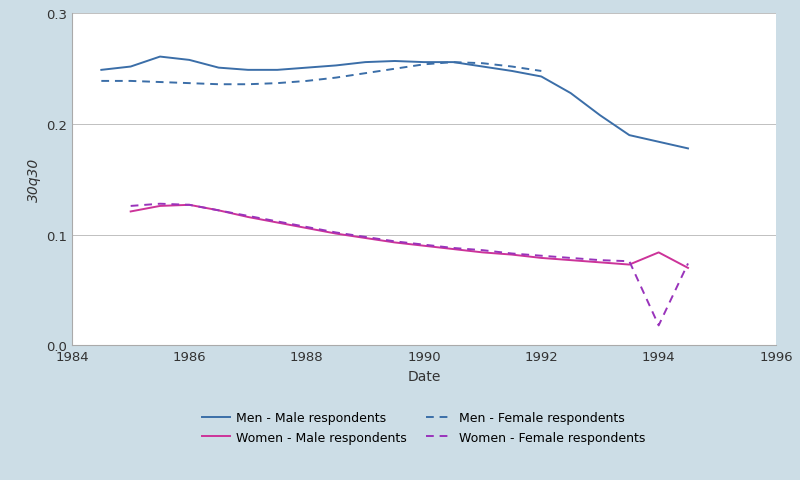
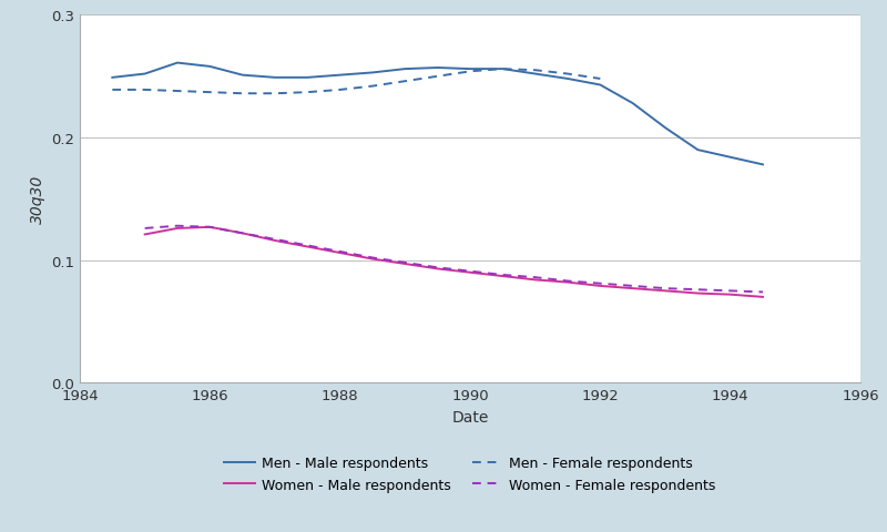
Women - Male respondents/1994: 0.084 -> 0.072
Women - Female respondents/1994: 0.018 -> 0.075
